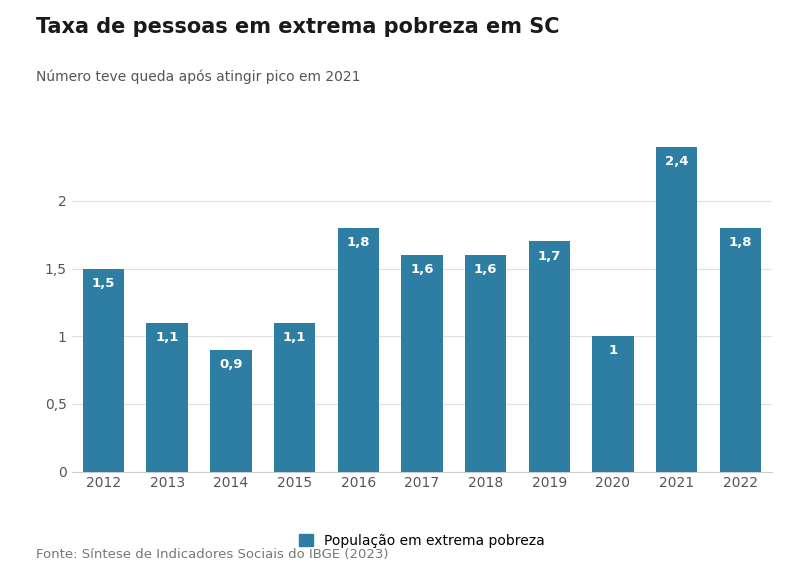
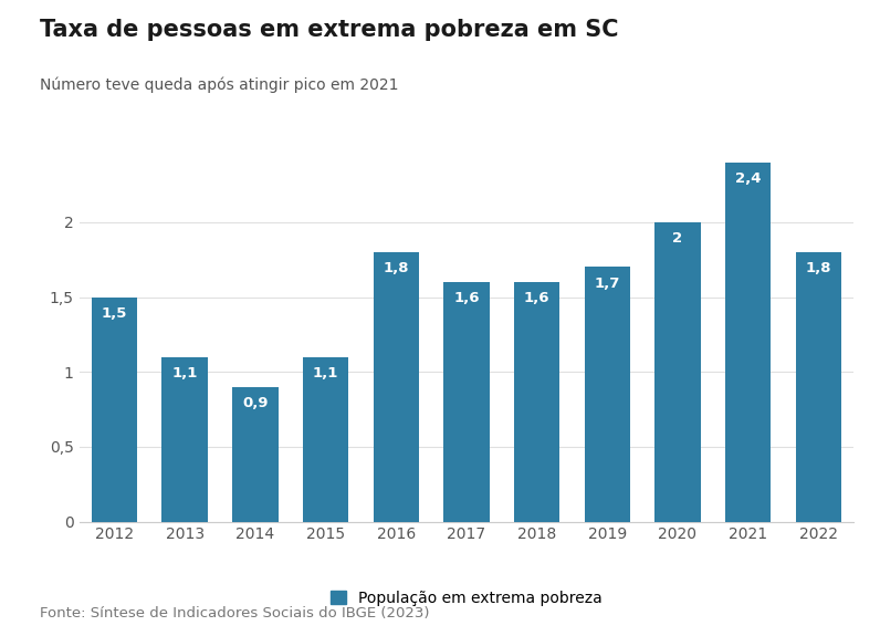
2020: 1 -> 2
